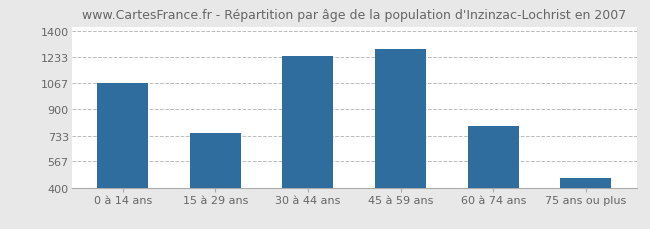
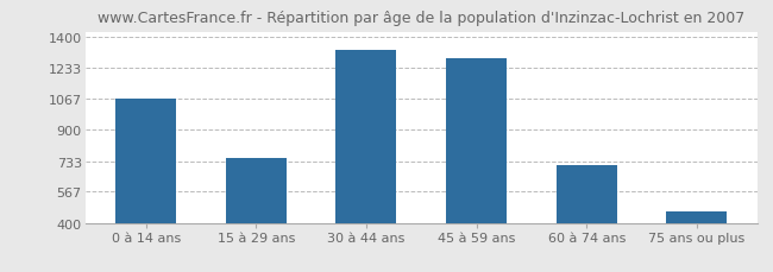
30 à 44 ans: 1240 -> 1330
60 à 74 ans: 800 -> 710
